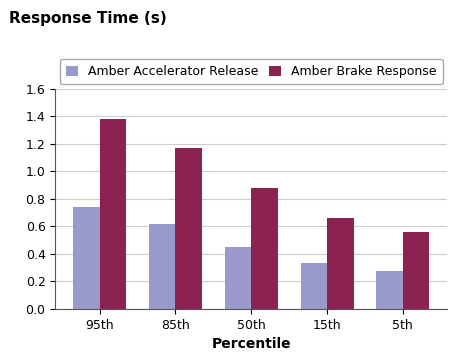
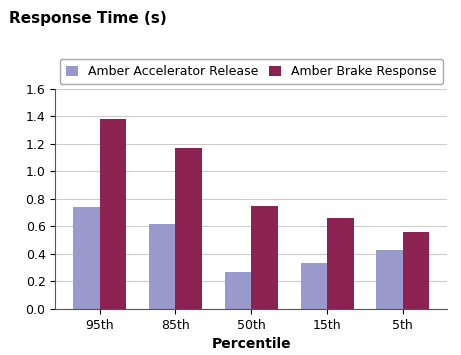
Amber Accelerator Release/50th: 0.45 -> 0.27
Amber Brake Response/50th: 0.88 -> 0.75
Amber Accelerator Release/5th: 0.28 -> 0.43
